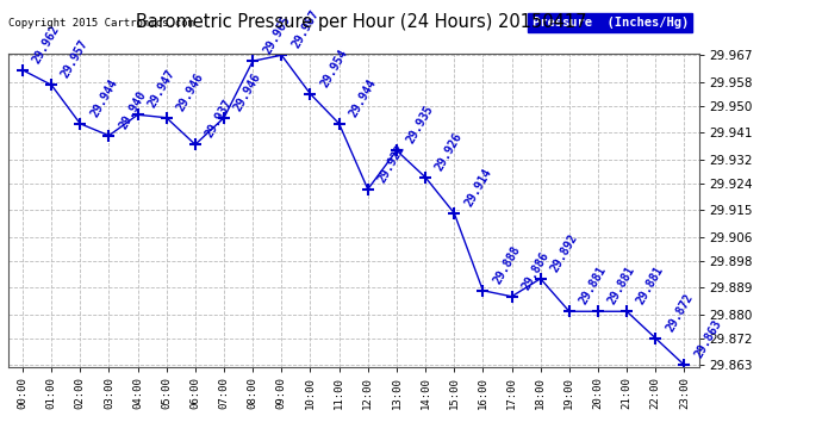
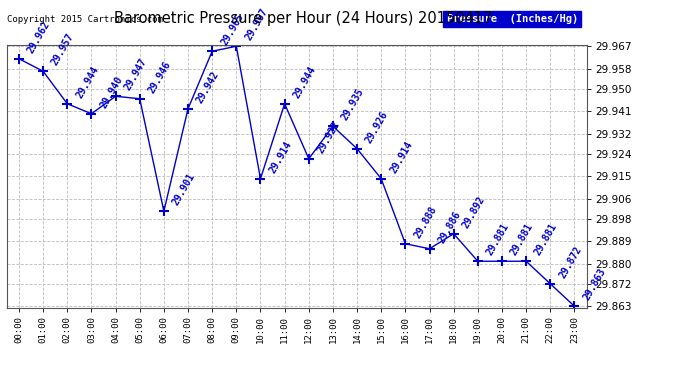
06:00: 29.937 -> 29.901
07:00: 29.946 -> 29.942
10:00: 29.954 -> 29.914
